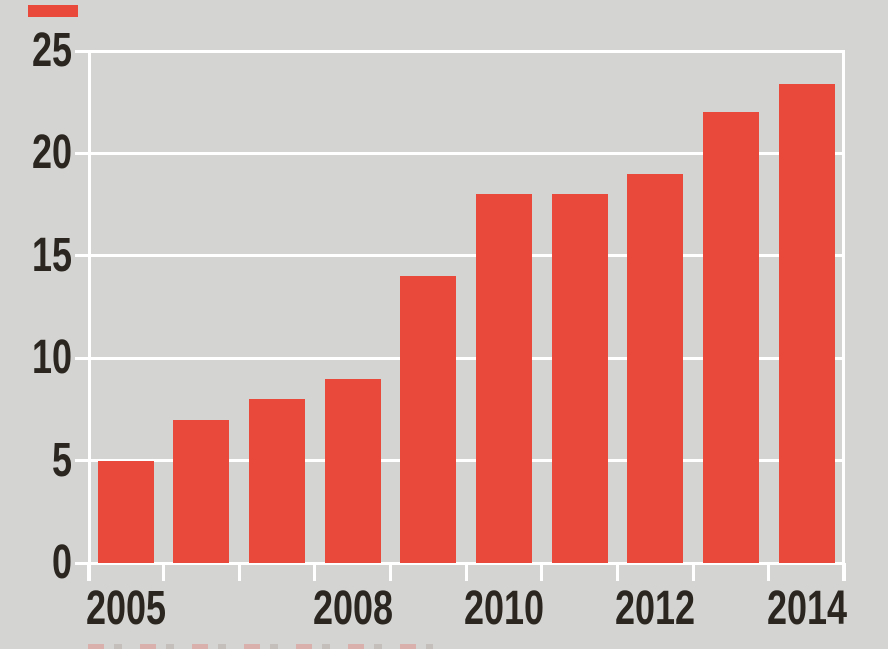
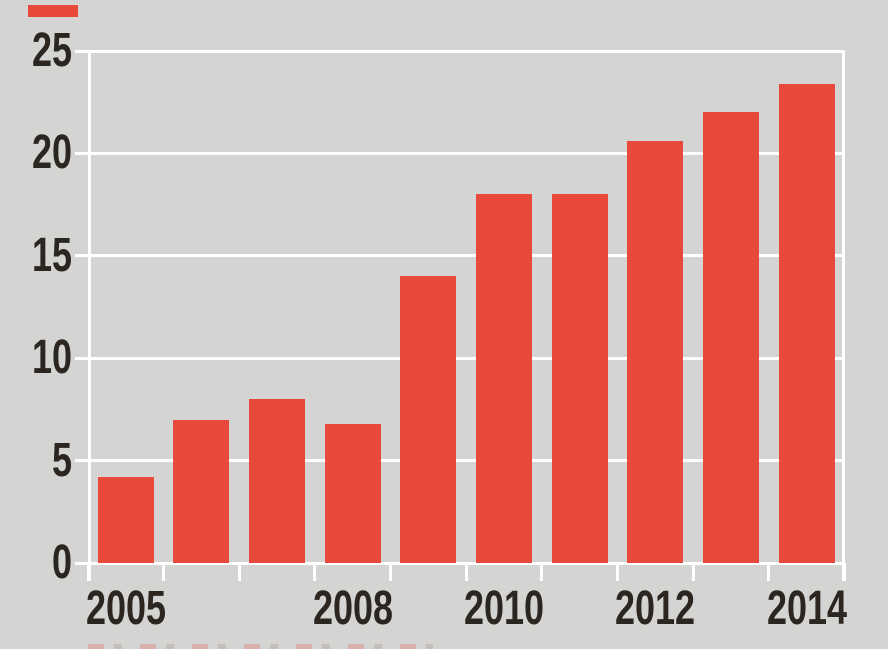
2005: 5.0 -> 4.2
2008: 9.0 -> 6.8
2012: 19.0 -> 20.6
